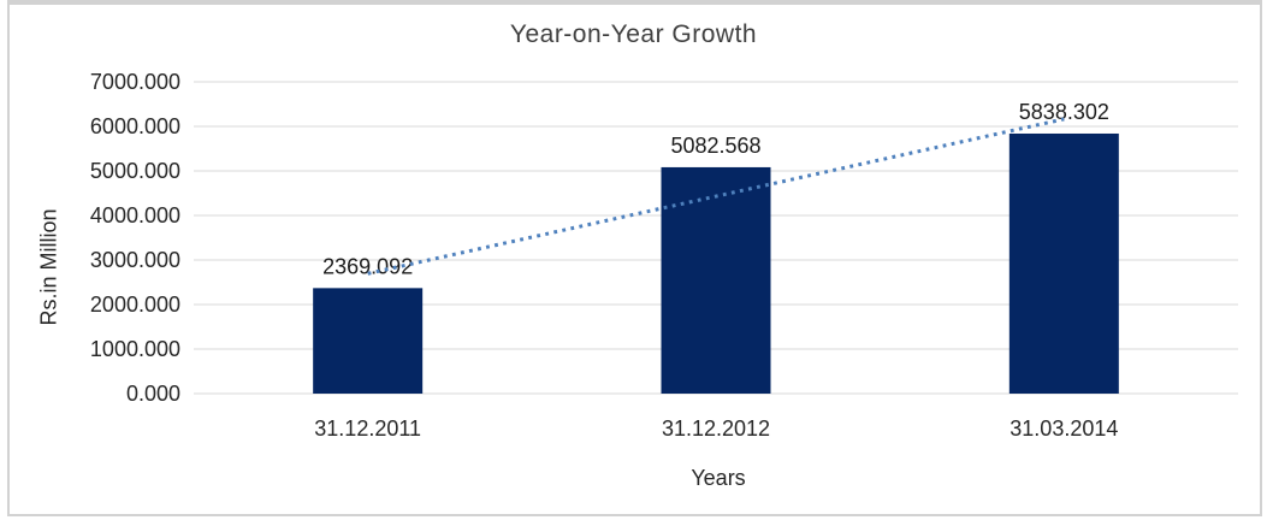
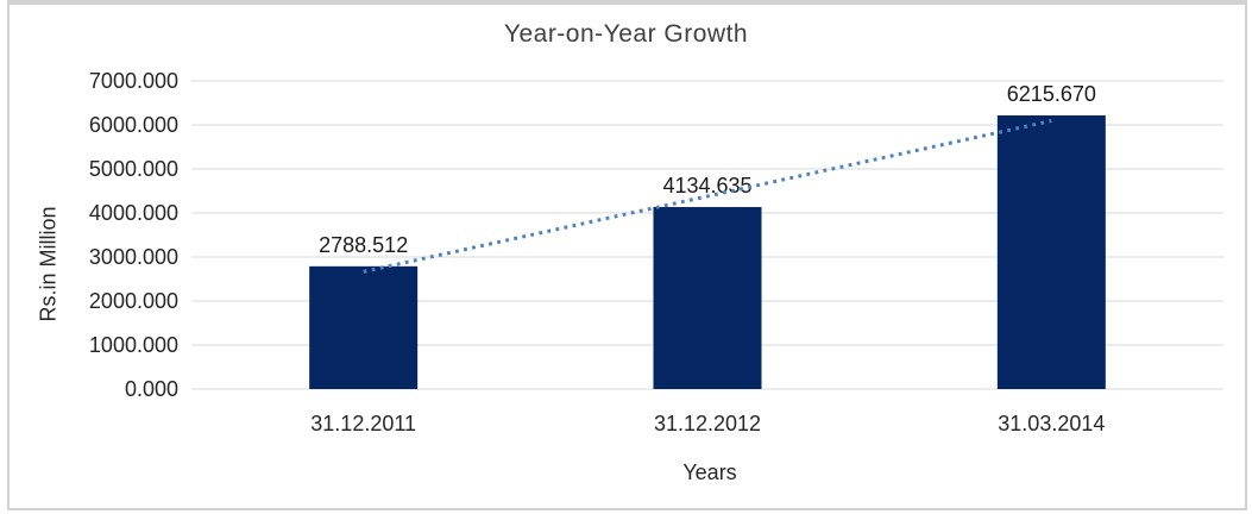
31.12.2011: 2369.092 -> 2788.512
31.12.2012: 5082.568 -> 4134.635
31.03.2014: 5838.302 -> 6215.670
